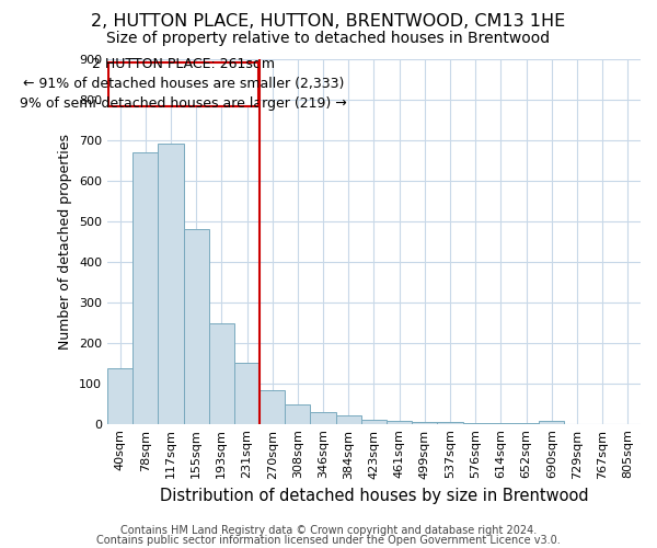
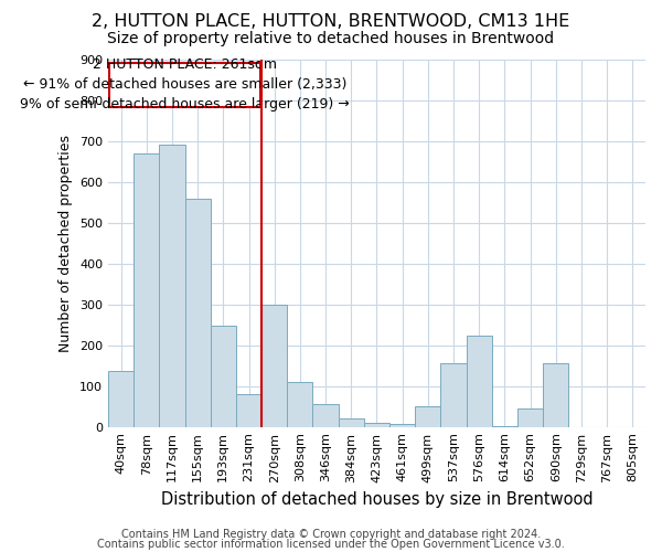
155sqm: 480 -> 560
231sqm: 150 -> 80
270sqm: 83 -> 300
308sqm: 49 -> 110
346sqm: 28 -> 55
499sqm: 5 -> 50
537sqm: 4 -> 155
576sqm: 3 -> 225
652sqm: 1 -> 45
690sqm: 8 -> 155
